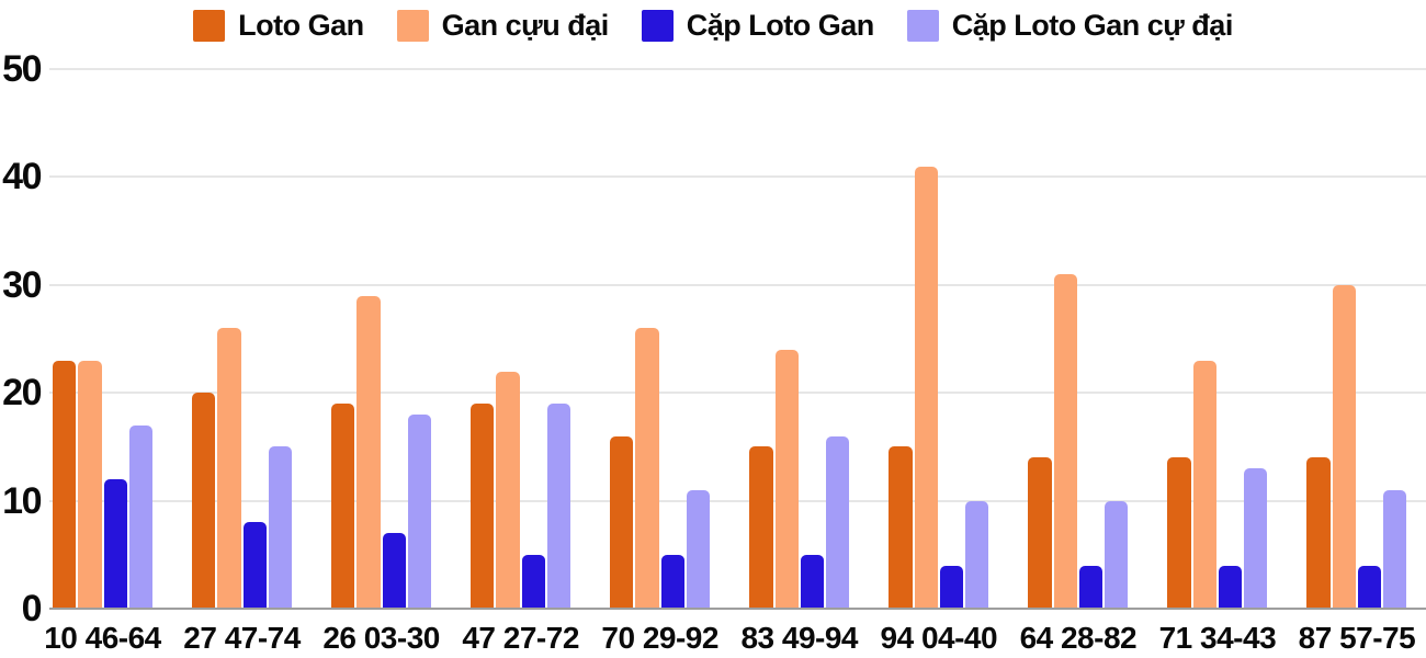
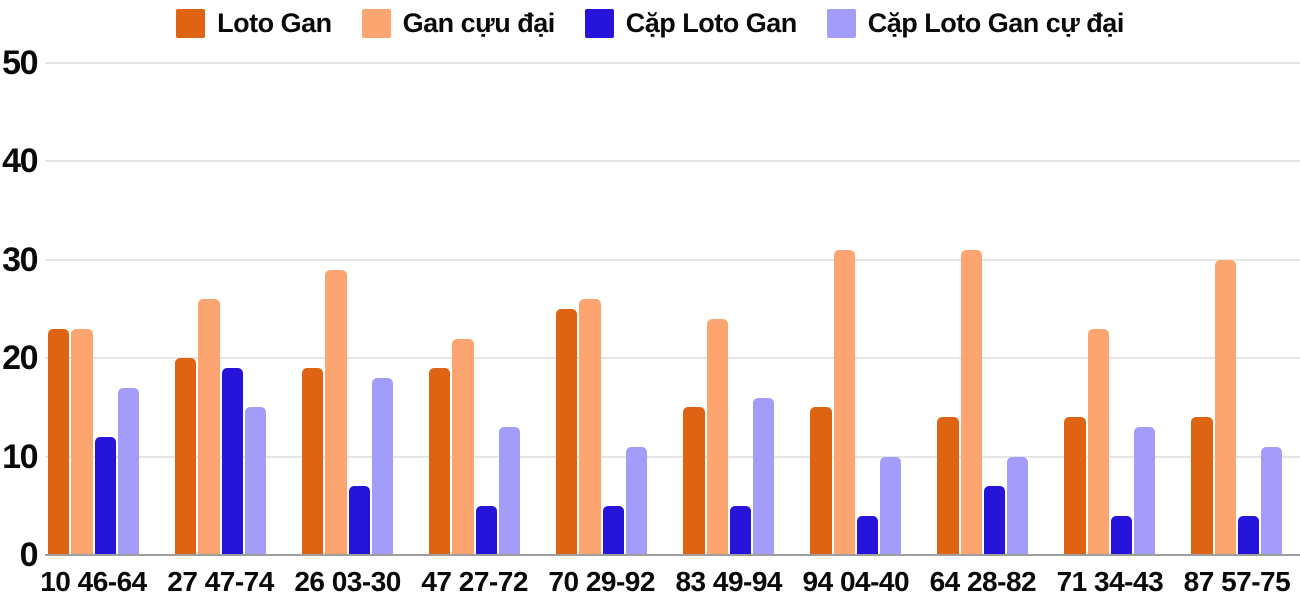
Cặp Loto Gan/27 47-74: 8 -> 19
Cặp Loto Gan cự đại/47 27-72: 19 -> 13
Loto Gan/70 29-92: 16 -> 25
Gan cựu đại/94 04-40: 41 -> 31
Cặp Loto Gan/64 28-82: 4 -> 7
